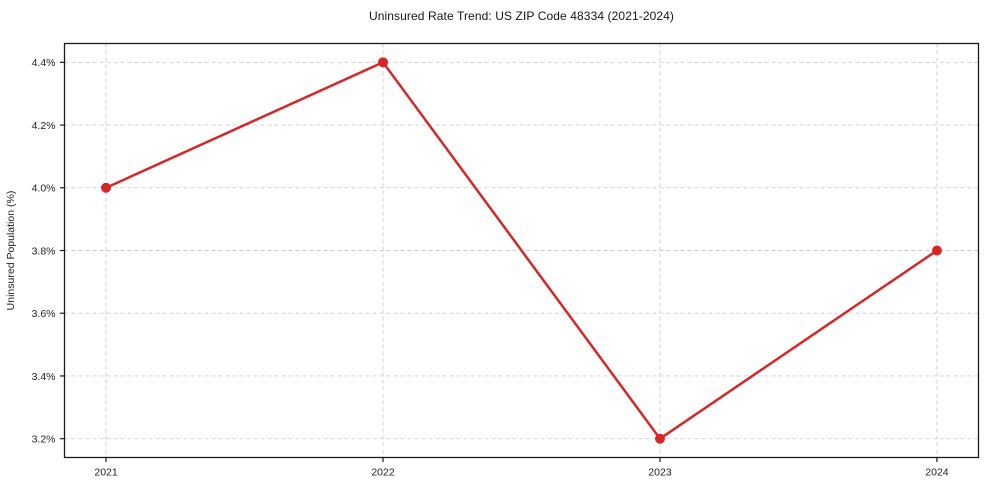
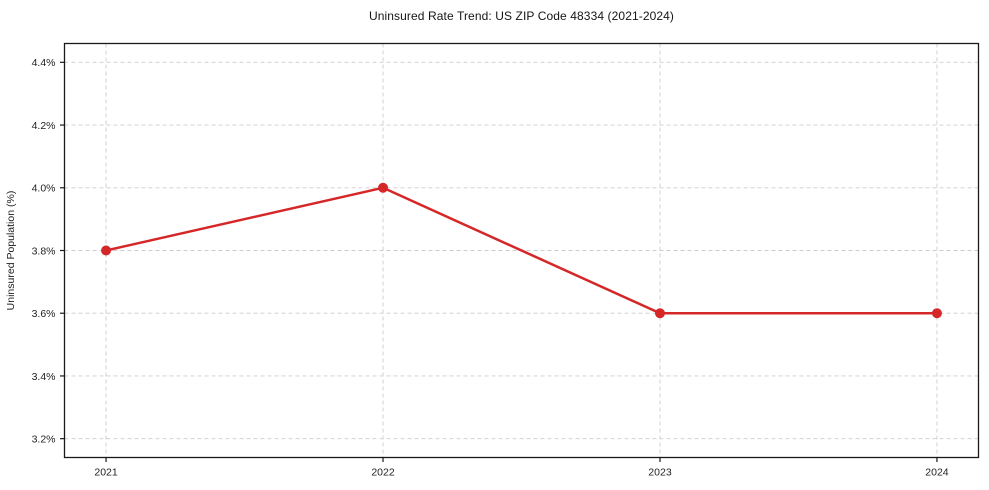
2021: 4.0% -> 3.8%
2022: 4.4% -> 4.0%
2023: 3.2% -> 3.6%
2024: 3.8% -> 3.6%
